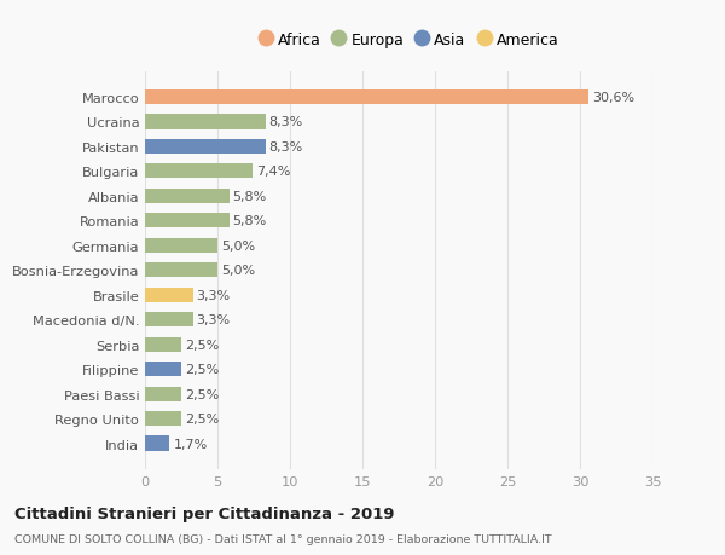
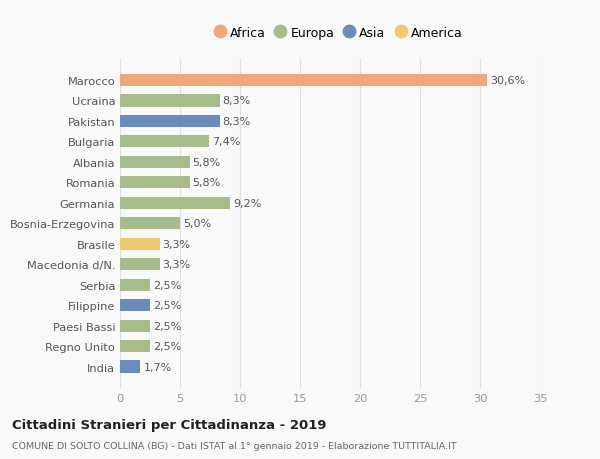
Germania: 5,0% -> 9,2%
